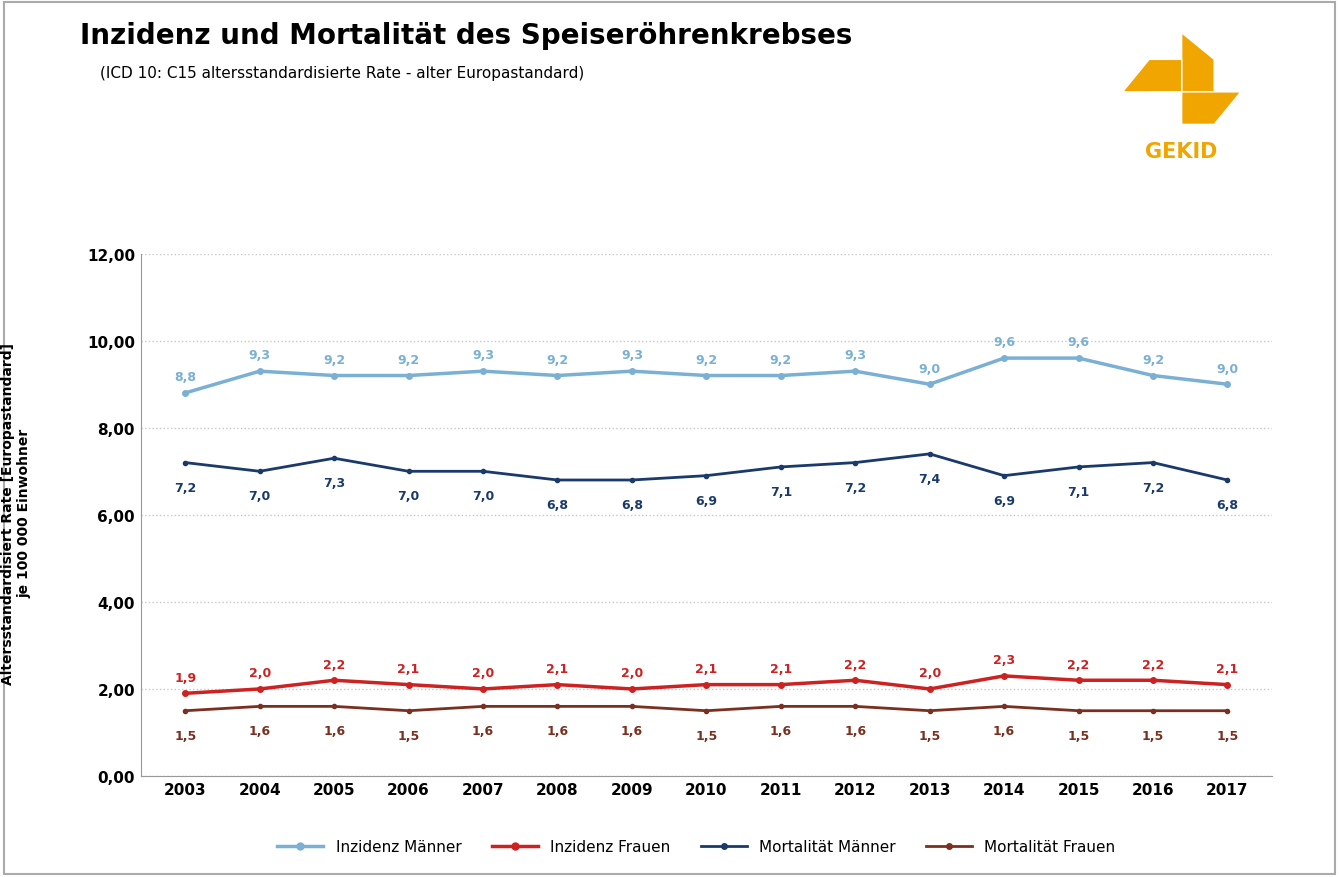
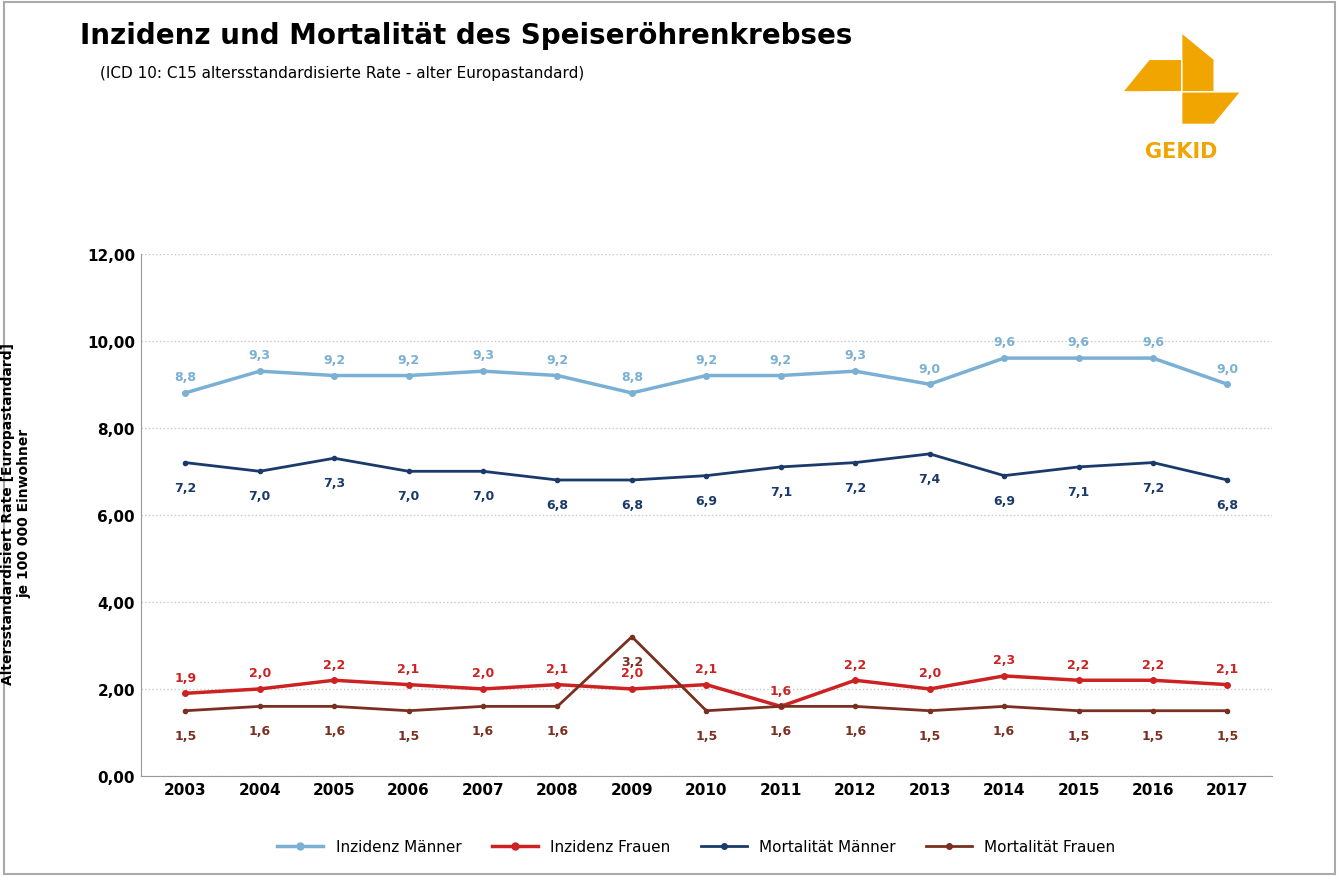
Inzidenz Männer/2009: 9,3 -> 8,8
Mortalität Frauen/2009: 1,6 -> 3,2
Inzidenz Frauen/2011: 2,1 -> 1,6
Inzidenz Männer/2016: 9,2 -> 9,6
